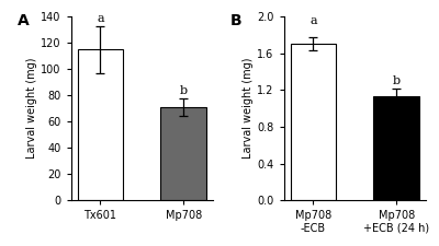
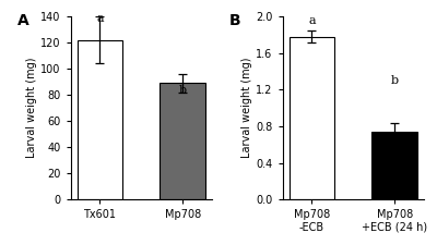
Tx601: 115 -> 122
Mp708: 71 -> 89
Mp708 -ECB: 1.70 -> 1.78
Mp708 +ECB (24 h): 1.13 -> 0.74
